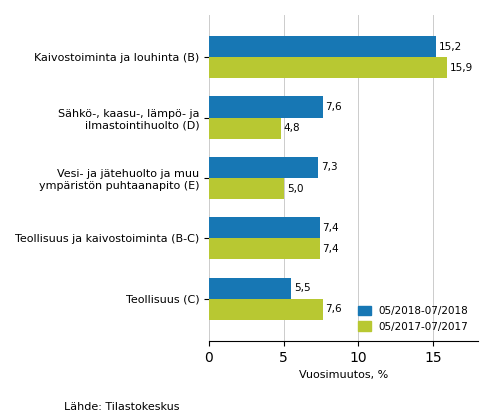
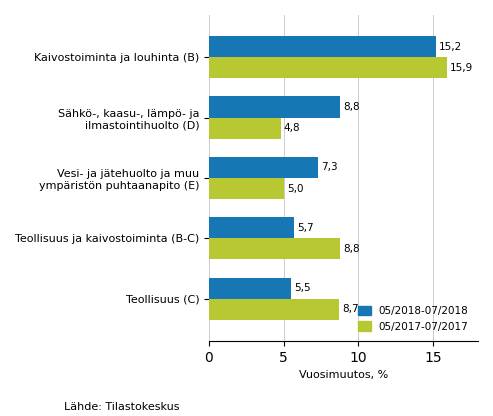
05/2018-07/2018/Sähkö-, kaasu-, lämpö- ja ilmastointihuolto (D): 7,6 -> 8,8
05/2018-07/2018/Teollisuus ja kaivostoiminta (B-C): 7,4 -> 5,7
05/2017-07/2017/Teollisuus ja kaivostoiminta (B-C): 7,4 -> 8,8
05/2017-07/2017/Teollisuus (C): 7,6 -> 8,7
